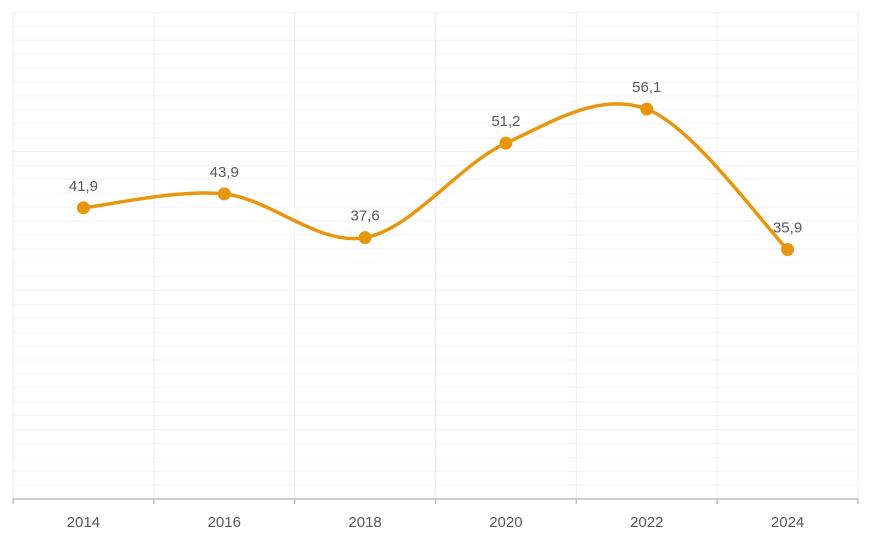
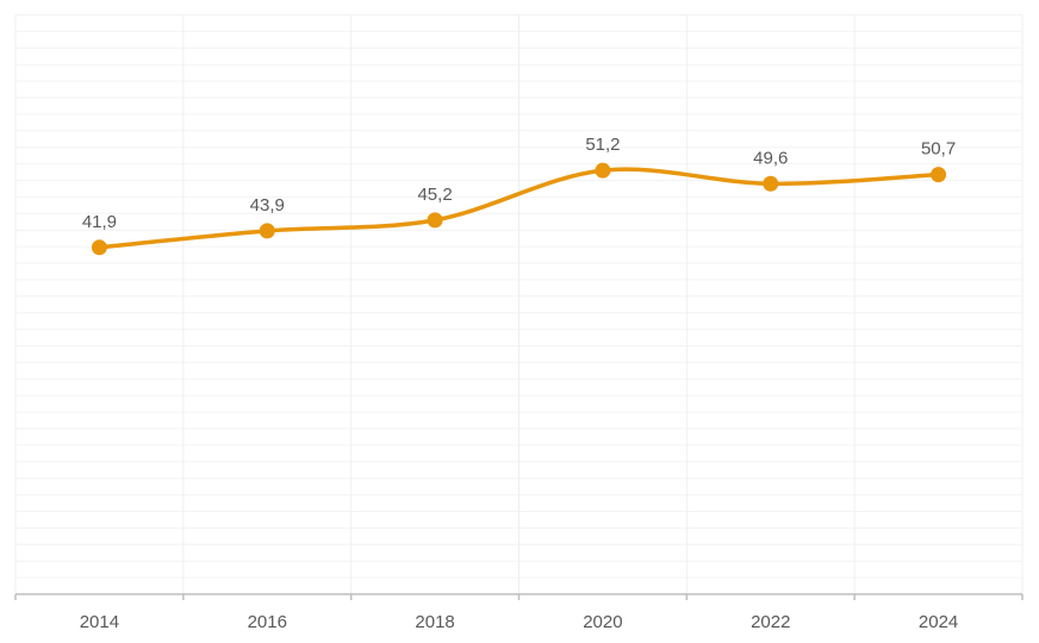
2018: 37,6 -> 45,2
2022: 56,1 -> 49,6
2024: 35,9 -> 50,7
